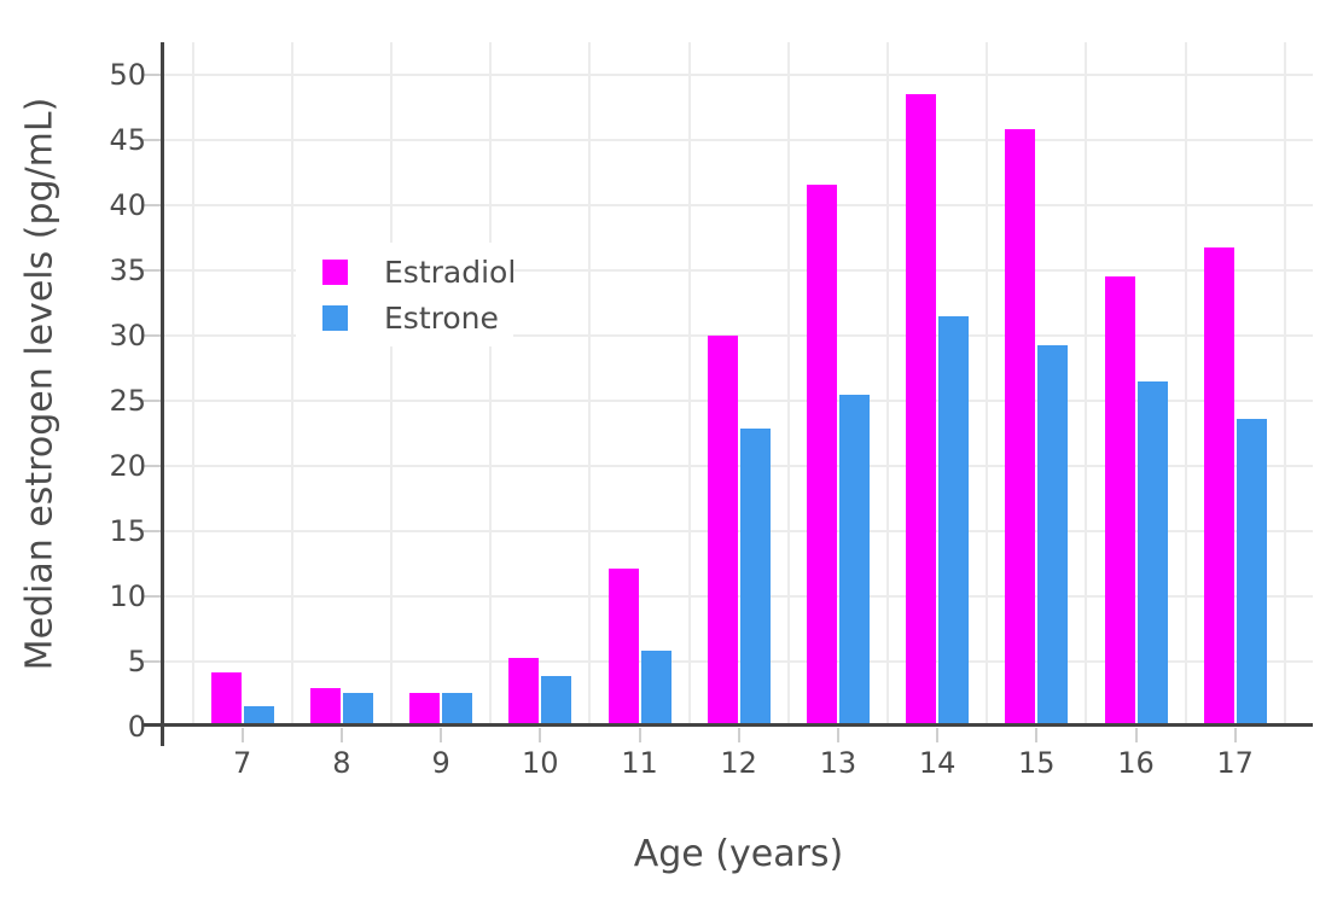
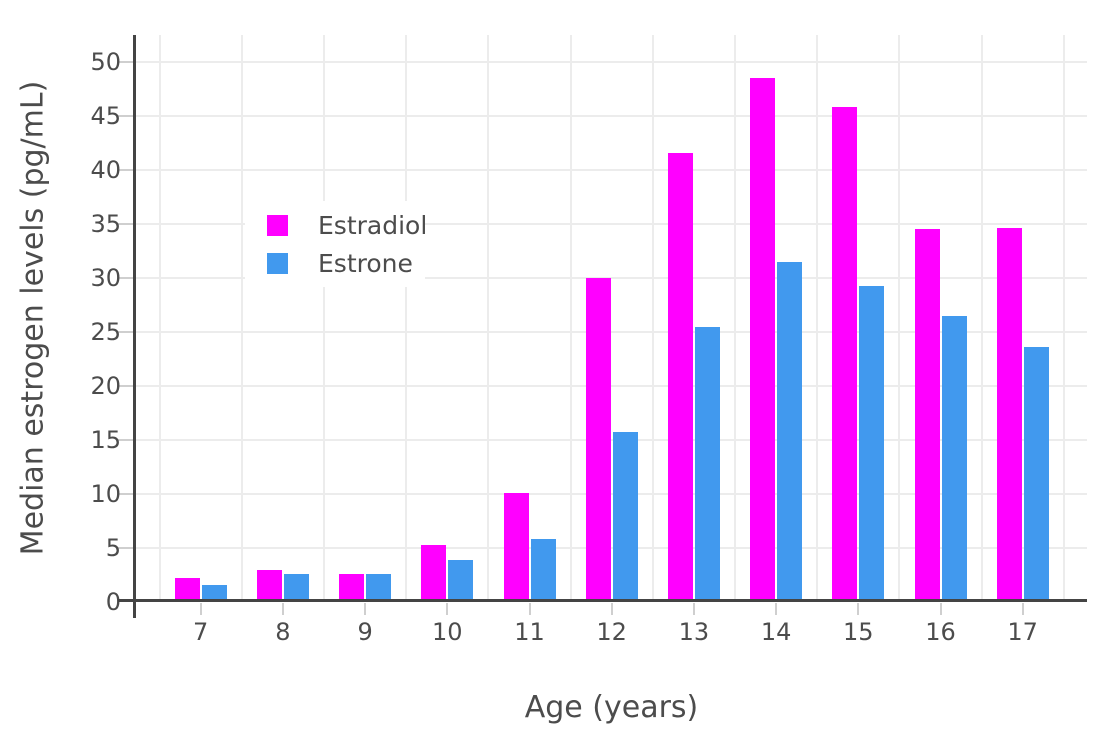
Estradiol/7: 4.2 -> 2.2
Estradiol/11: 12.1 -> 10.1
Estrone/12: 22.9 -> 15.7
Estradiol/17: 36.8 -> 34.6
